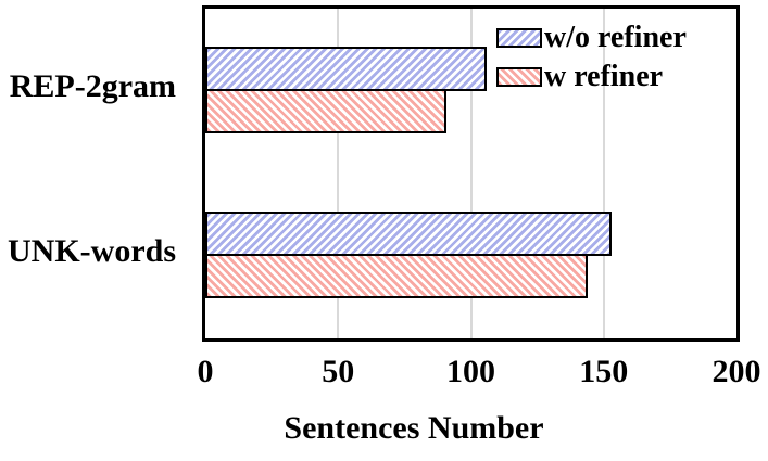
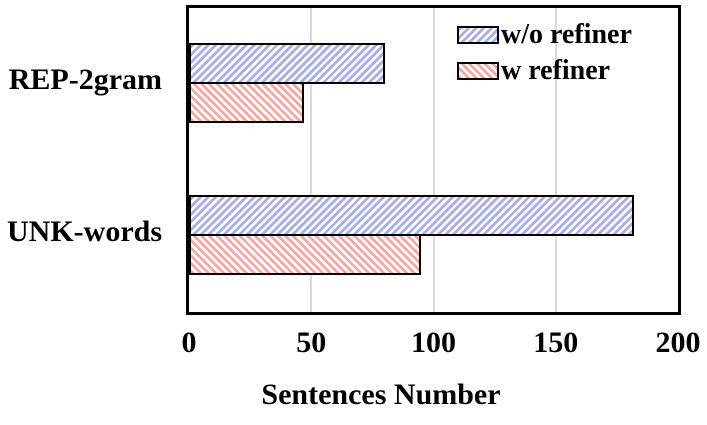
w/o refiner/REP-2gram: 106 -> 80
w refiner/REP-2gram: 91 -> 47
w/o refiner/UNK-words: 153 -> 182
w refiner/UNK-words: 144 -> 95
